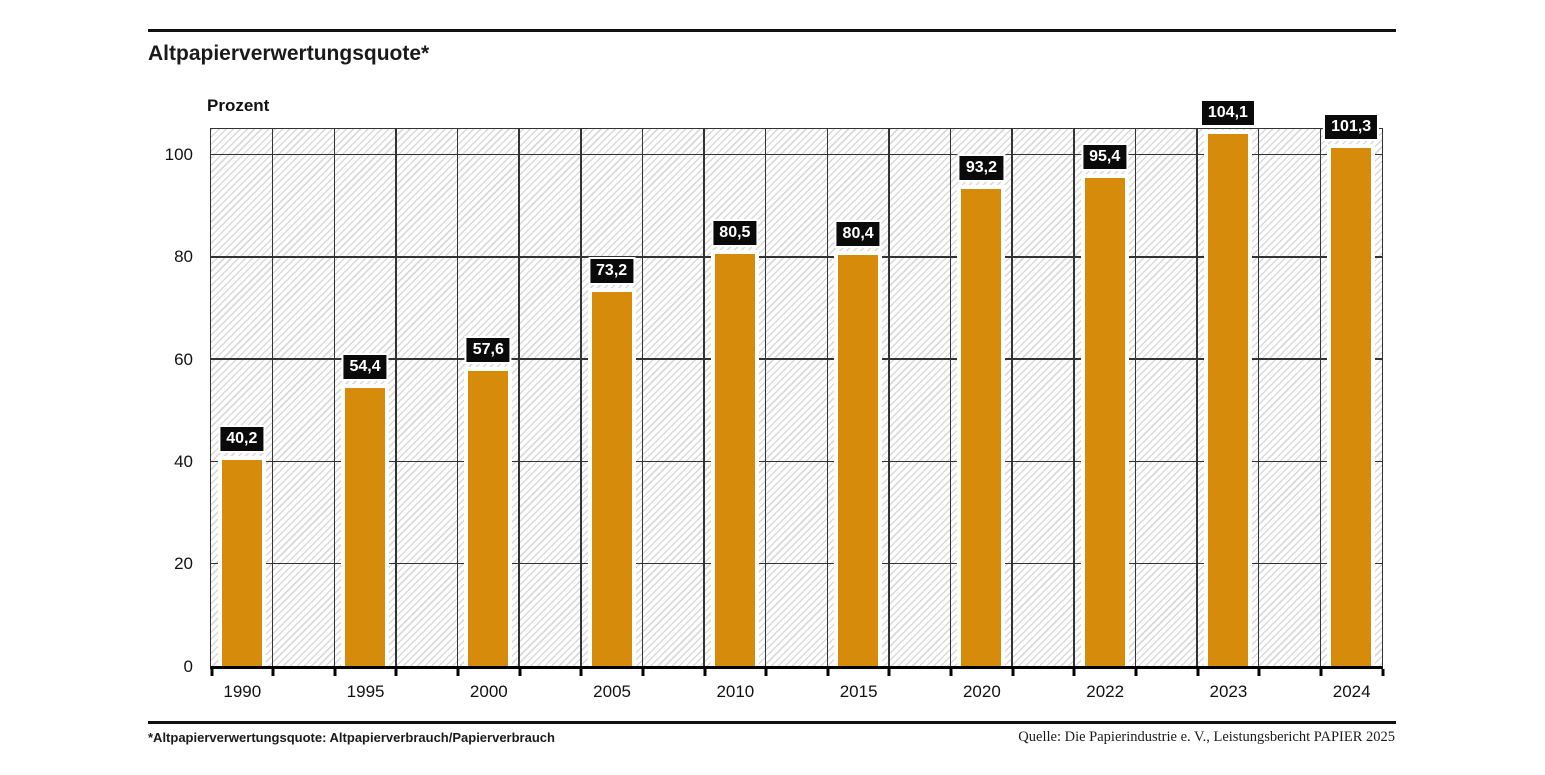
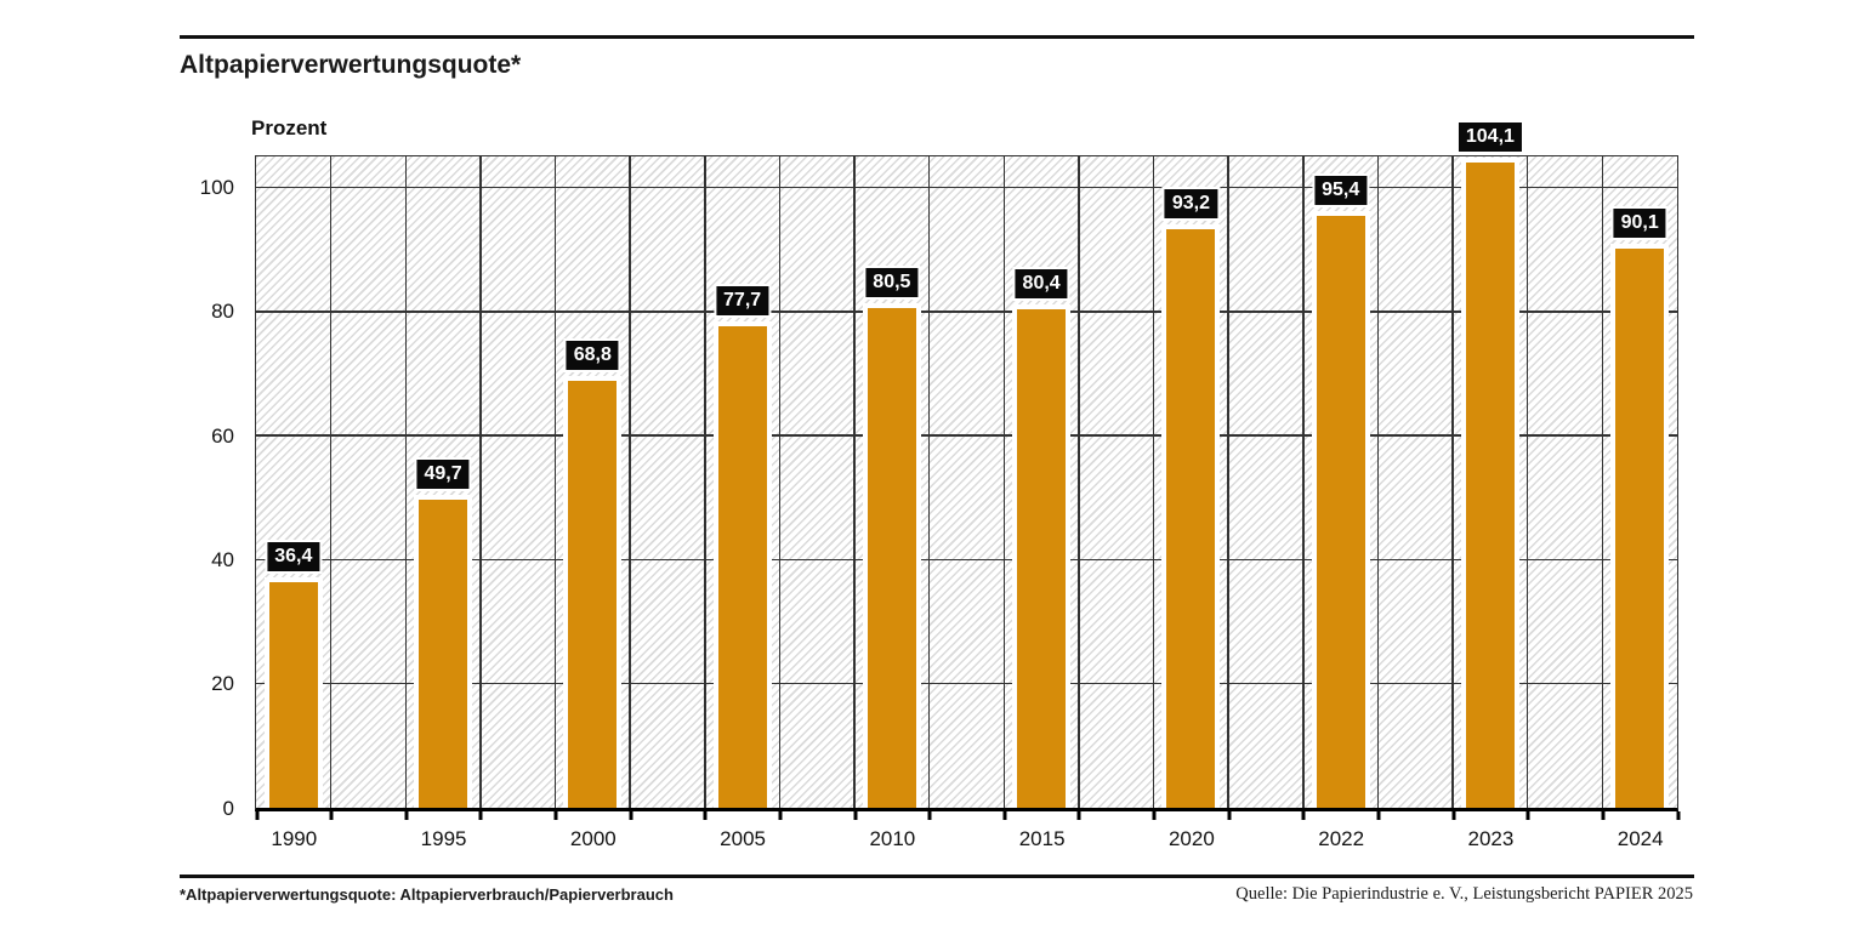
1990: 40,2 -> 36,4
1995: 54,4 -> 49,7
2000: 57,6 -> 68,8
2005: 73,2 -> 77,7
2024: 101,3 -> 90,1
